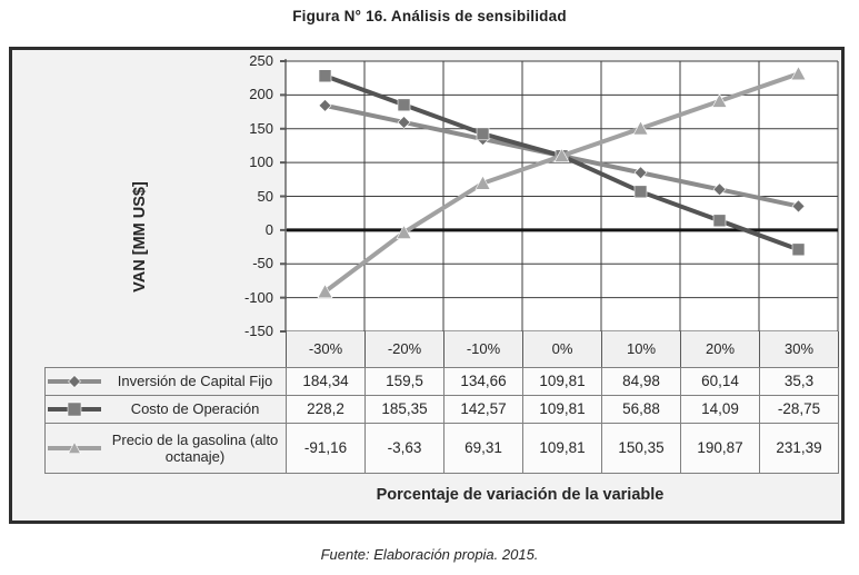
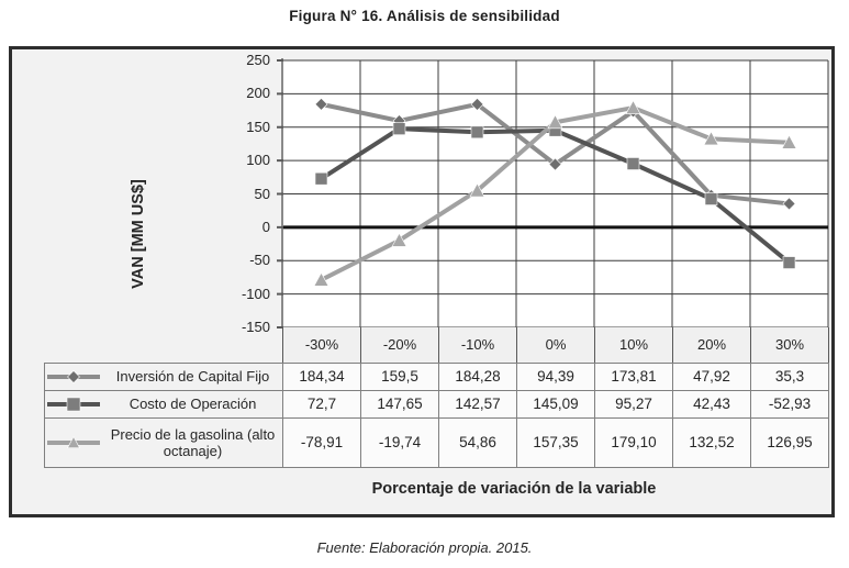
Costo de Operación/-30%: 228,2 -> 72,7
Precio de la gasolina (alto octanaje)/-30%: -91,16 -> -78,91
Costo de Operación/-20%: 185,35 -> 147,65
Precio de la gasolina (alto octanaje)/-20%: -3,63 -> -19,74
Inversión de Capital Fijo/-10%: 134,66 -> 184,28
Precio de la gasolina (alto octanaje)/-10%: 69,31 -> 54,86
Inversión de Capital Fijo/0%: 109,81 -> 94,39
Costo de Operación/0%: 109,81 -> 145,09
Precio de la gasolina (alto octanaje)/0%: 109,81 -> 157,35
Inversión de Capital Fijo/10%: 84,98 -> 173,81
Costo de Operación/10%: 56,88 -> 95,27
Precio de la gasolina (alto octanaje)/10%: 150,35 -> 179,10
Inversión de Capital Fijo/20%: 60,14 -> 47,92
Costo de Operación/20%: 14,09 -> 42,43
Precio de la gasolina (alto octanaje)/20%: 190,87 -> 132,52
Costo de Operación/30%: -28,75 -> -52,93
Precio de la gasolina (alto octanaje)/30%: 231,39 -> 126,95
